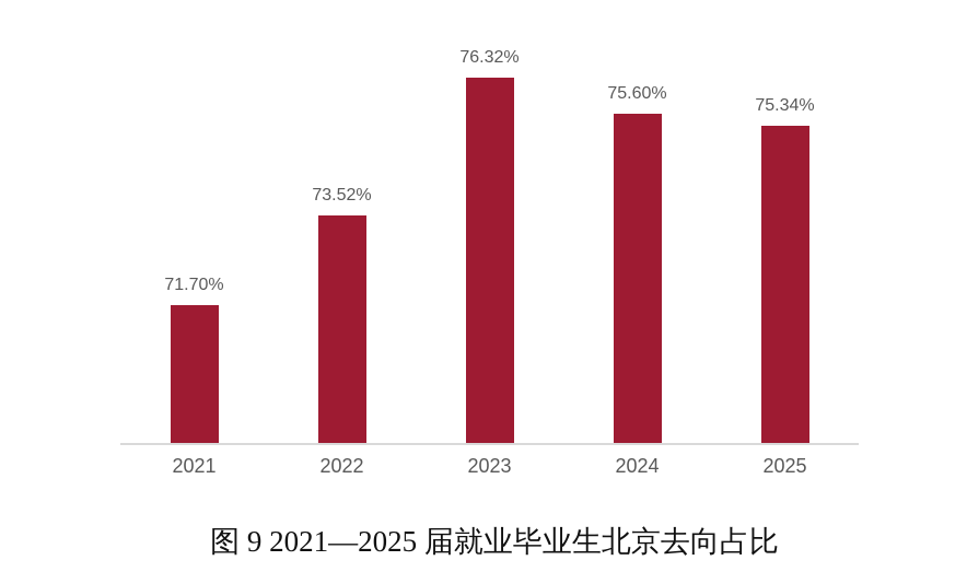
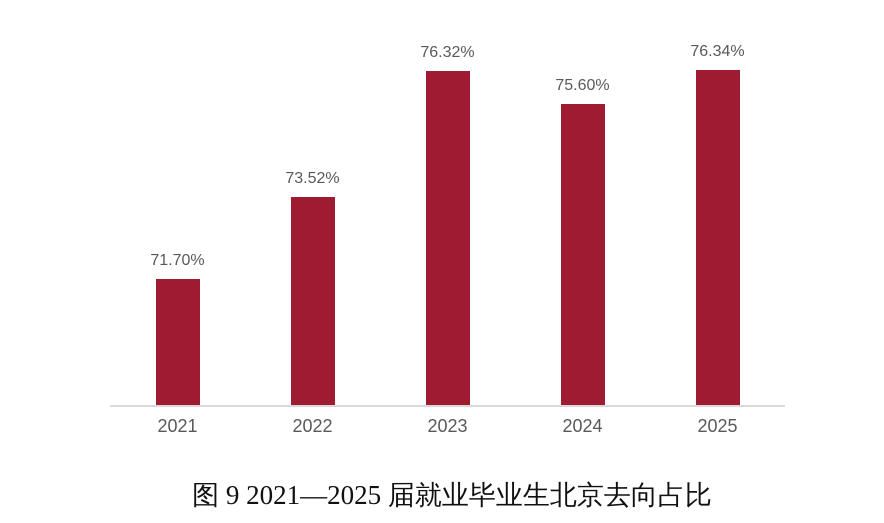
2025: 75.34% -> 76.34%
